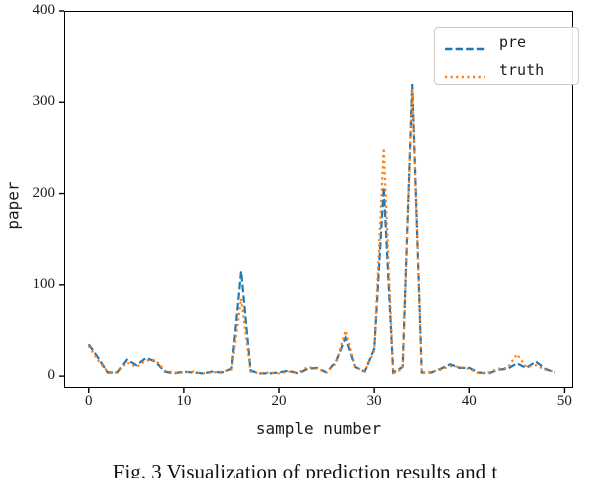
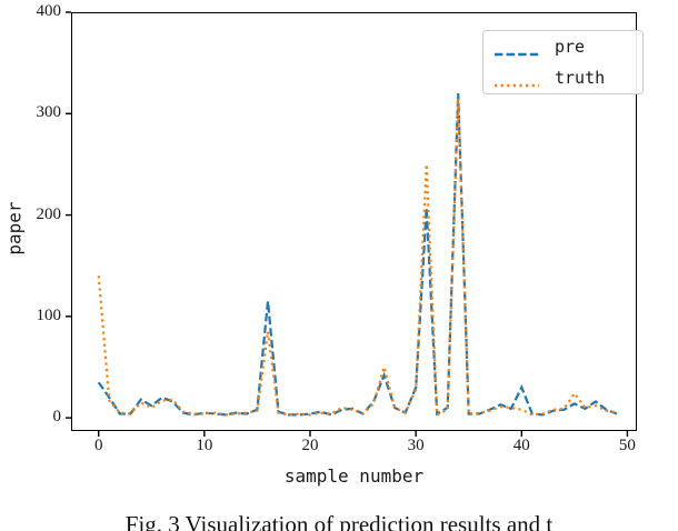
truth/0: 30 -> 140
pre/40: 10 -> 30
